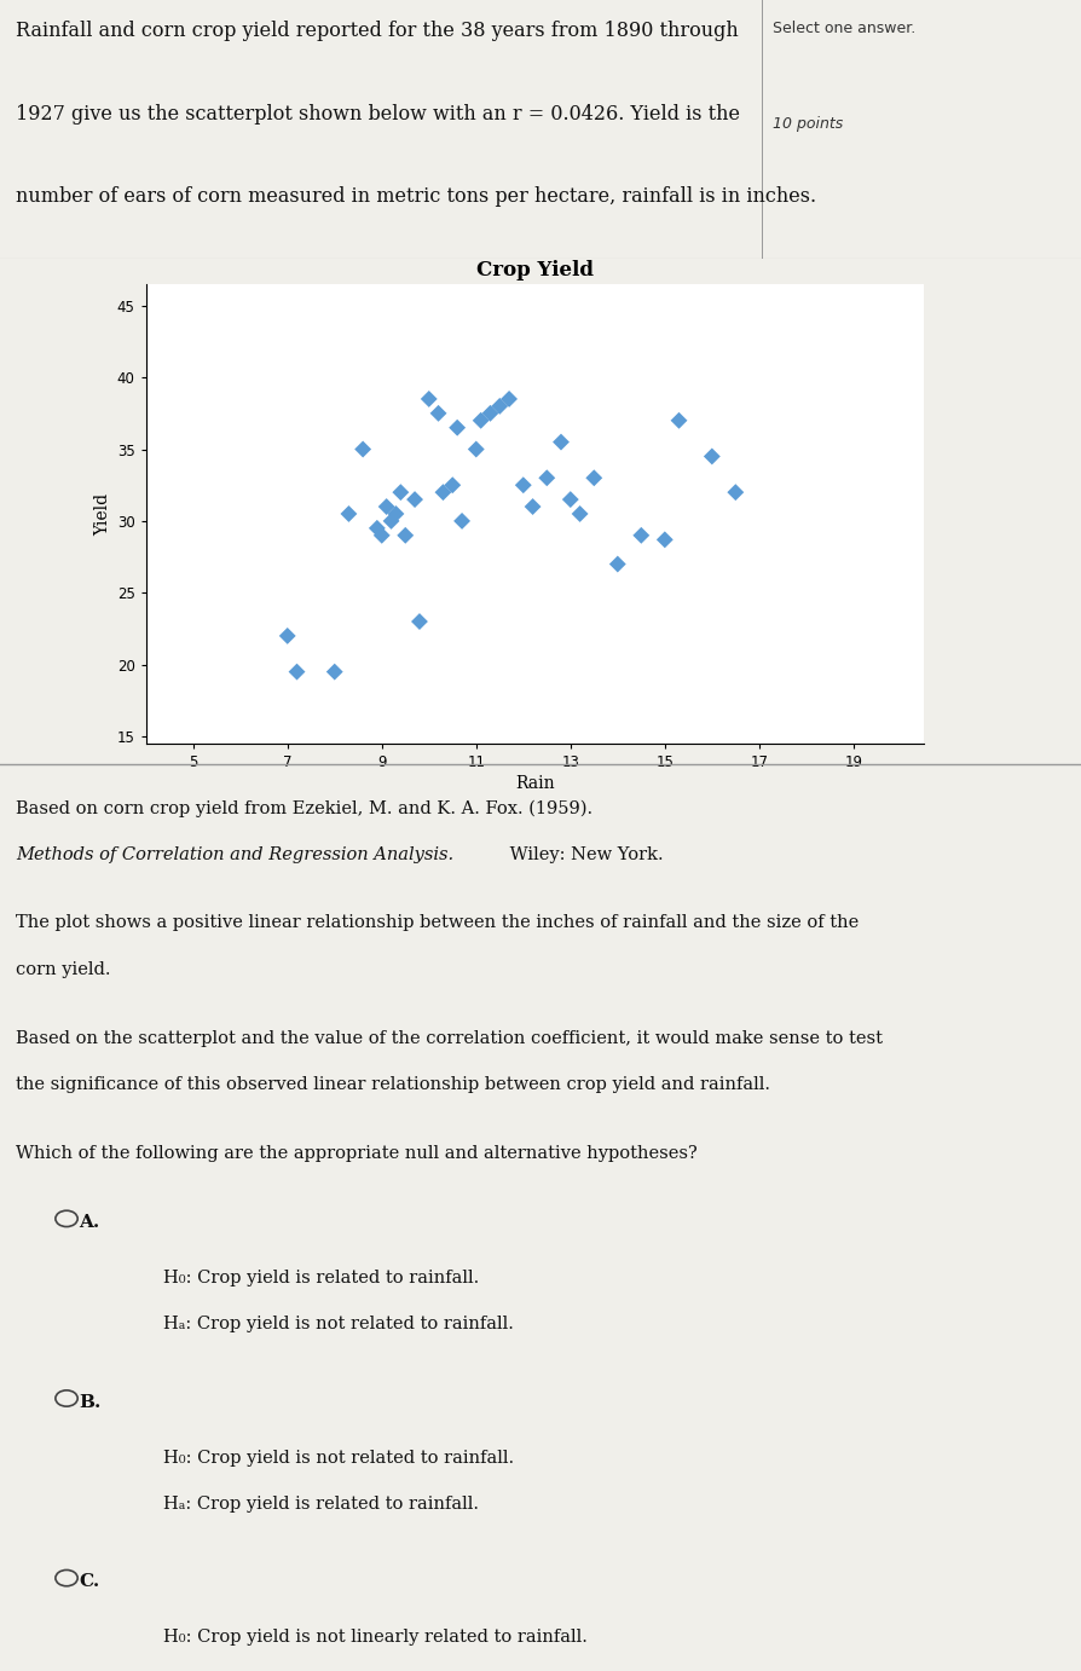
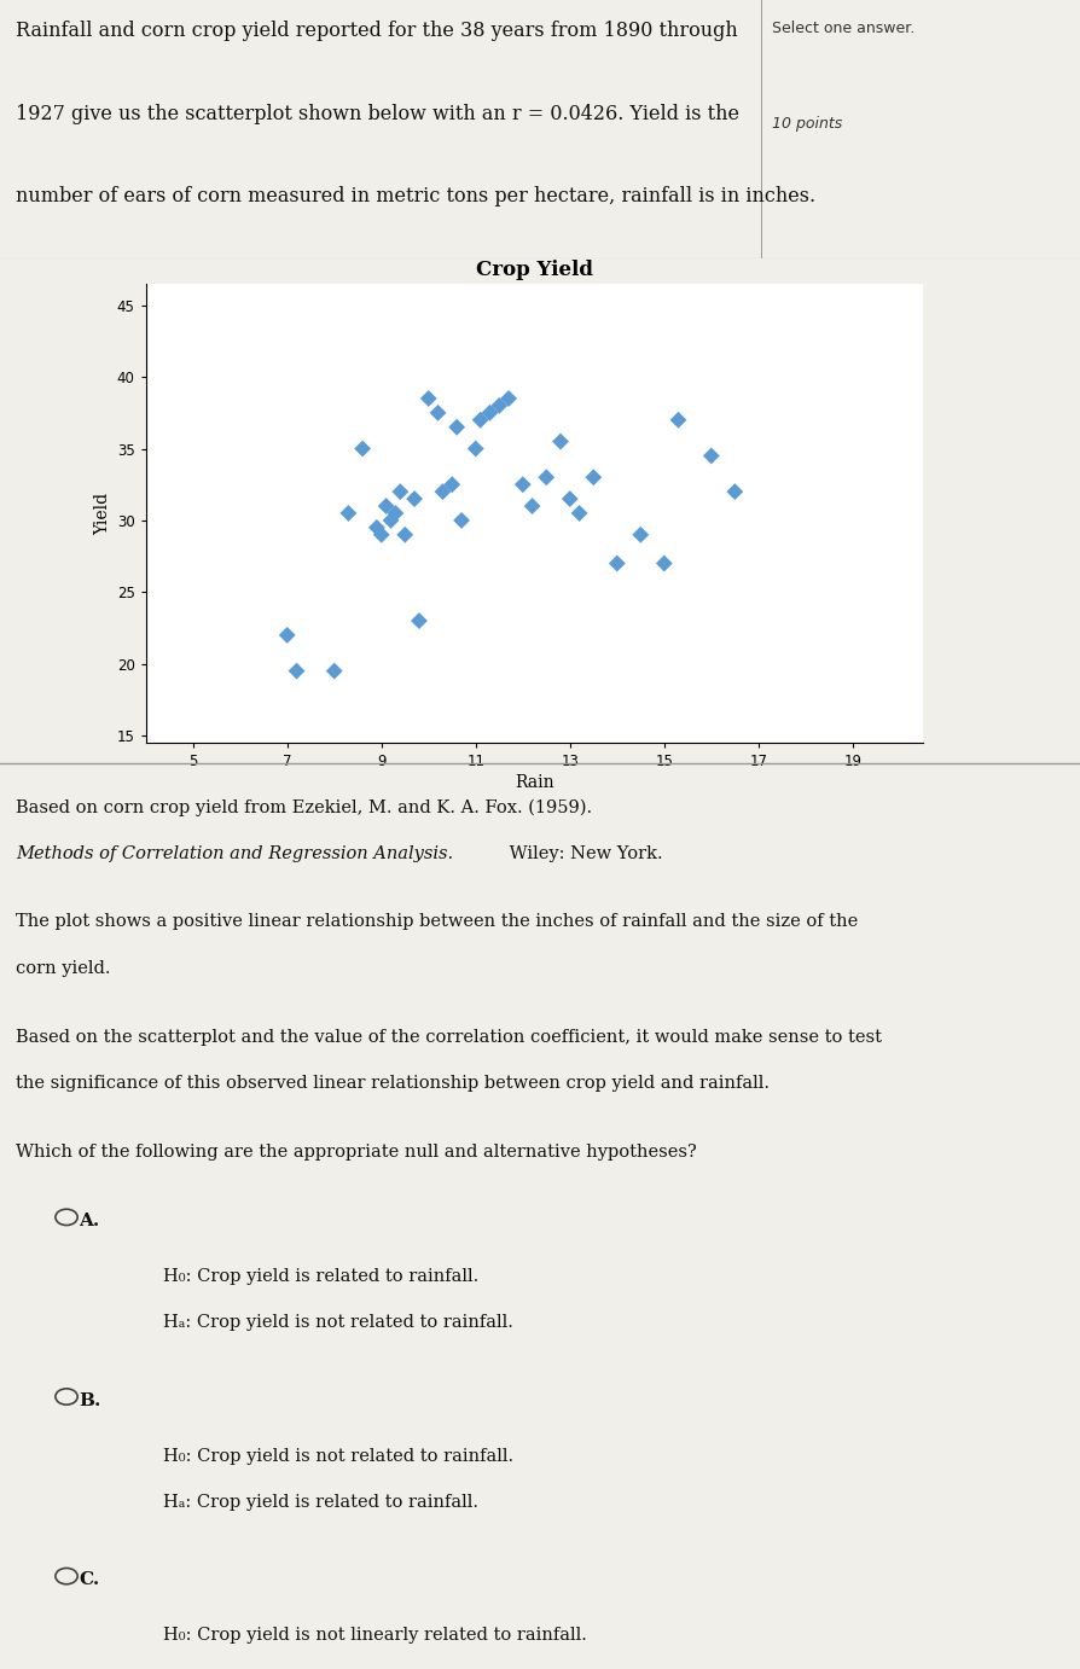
15: 28.7 -> 27.0
